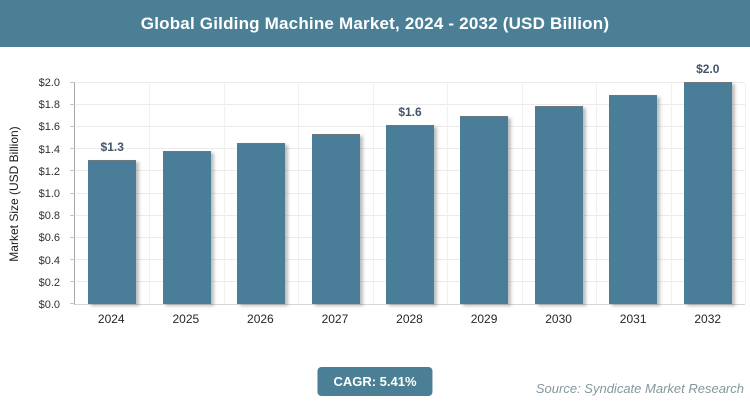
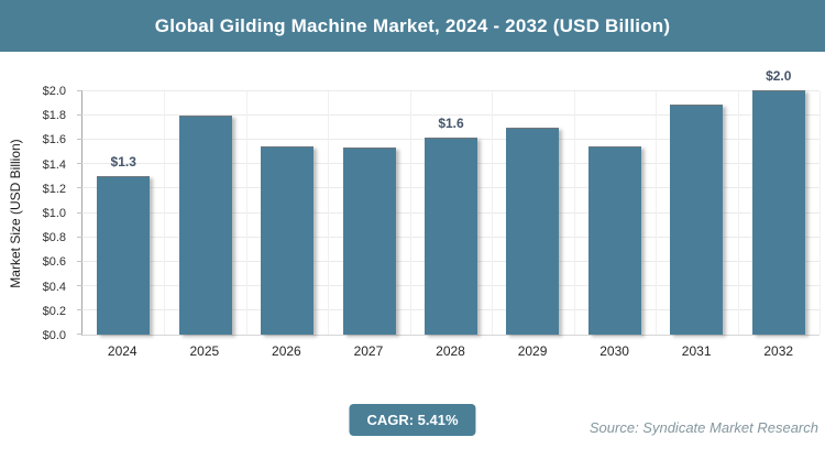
2025: $1.38 -> $1.79
2026: $1.45 -> $1.54
2030: $1.78 -> $1.54
